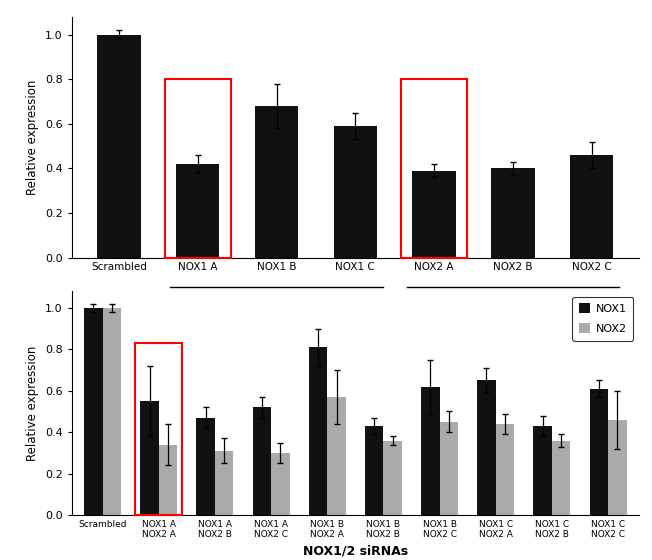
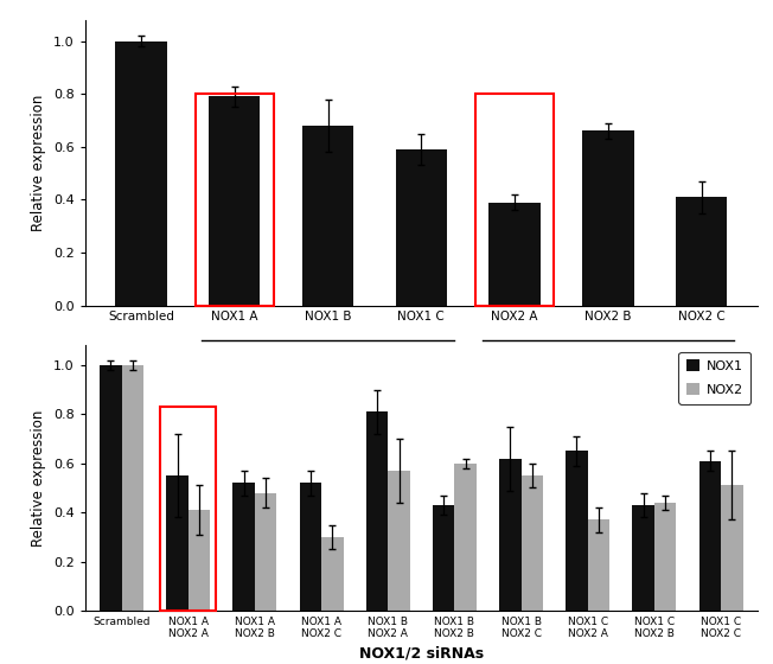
NOX1 A: 0.42 -> 0.79
NOX2 B: 0.40 -> 0.66
NOX2 C: 0.46 -> 0.41
NOX2/NOX1 A NOX2 A: 0.34 -> 0.41
NOX1/NOX1 A NOX2 B: 0.47 -> 0.52
NOX2/NOX1 A NOX2 B: 0.31 -> 0.48
NOX2/NOX1 B NOX2 B: 0.36 -> 0.60
NOX2/NOX1 B NOX2 C: 0.45 -> 0.55
NOX2/NOX1 C NOX2 A: 0.44 -> 0.37
NOX2/NOX1 C NOX2 B: 0.36 -> 0.44
NOX2/NOX1 C NOX2 C: 0.46 -> 0.51
